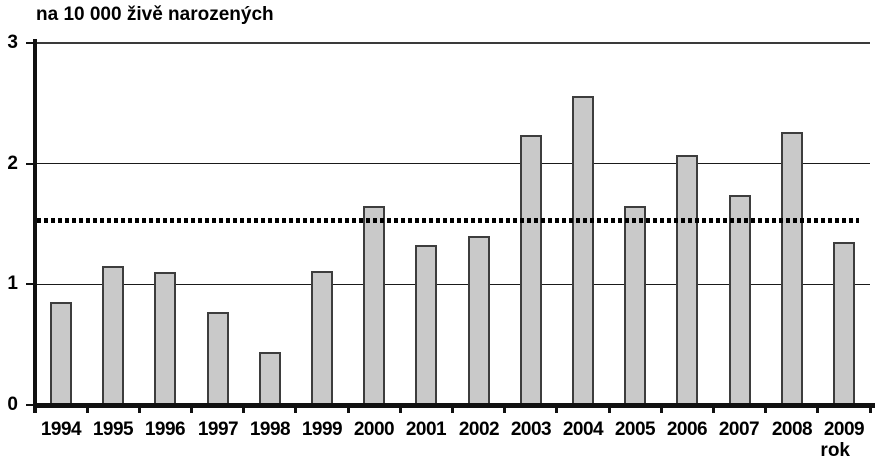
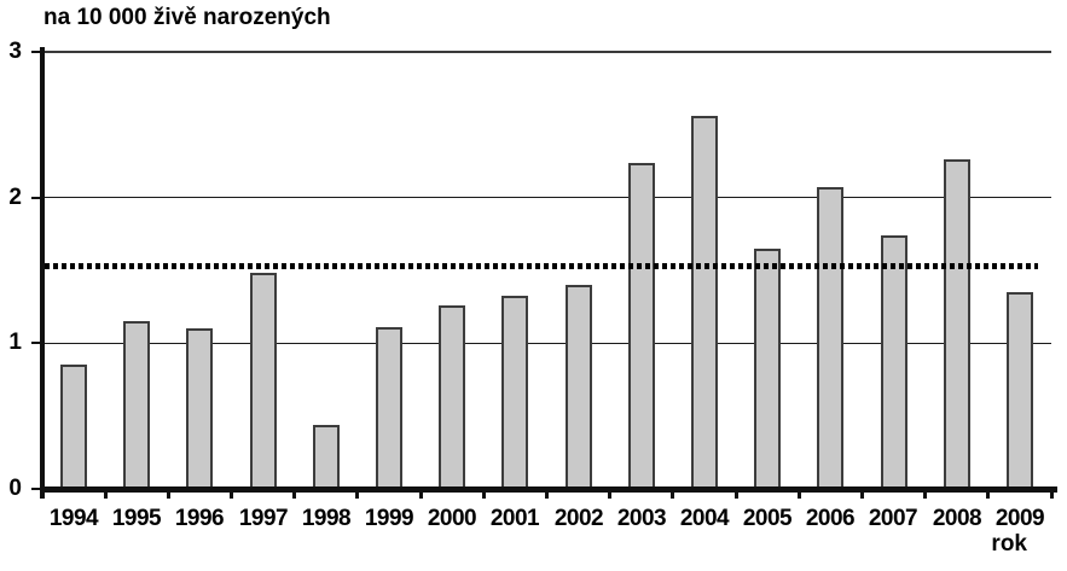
1997: 0.77 -> 1.48
2000: 1.65 -> 1.26
